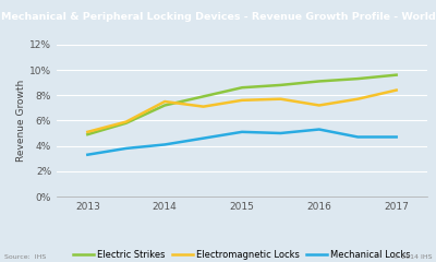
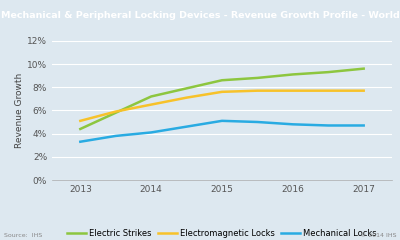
Electric Strikes/2013: 4.9% -> 4.4%
Electromagnetic Locks/2014: 7.5% -> 6.5%
Electromagnetic Locks/2016: 7.2% -> 7.7%
Mechanical Locks/2016: 5.3% -> 4.8%
Electromagnetic Locks/2017: 8.4% -> 7.7%
